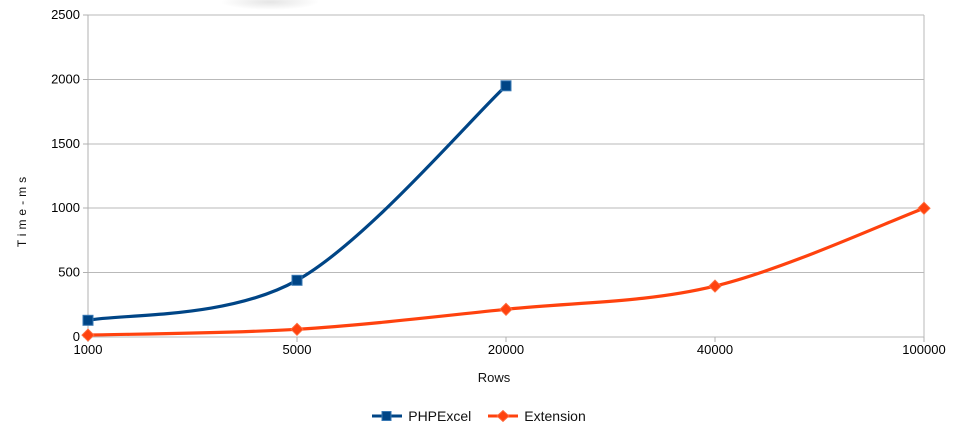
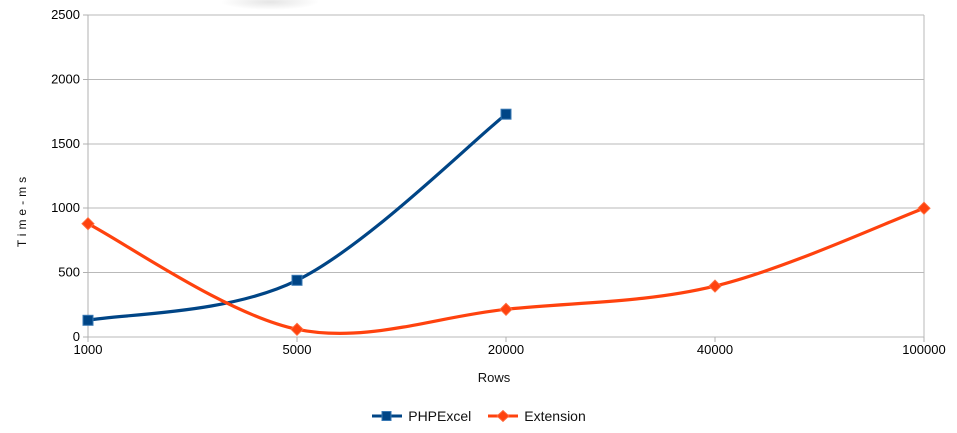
Extension/1000: 20 -> 880
PHPExcel/20000: 1950 -> 1730
